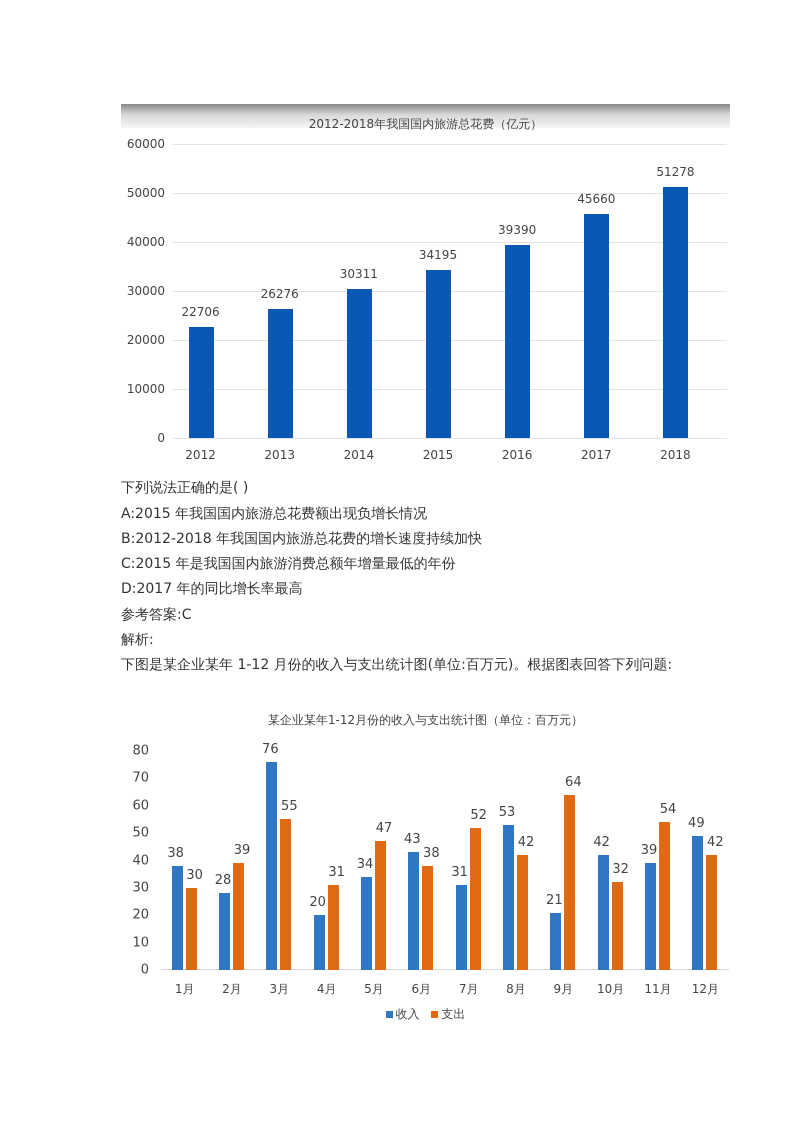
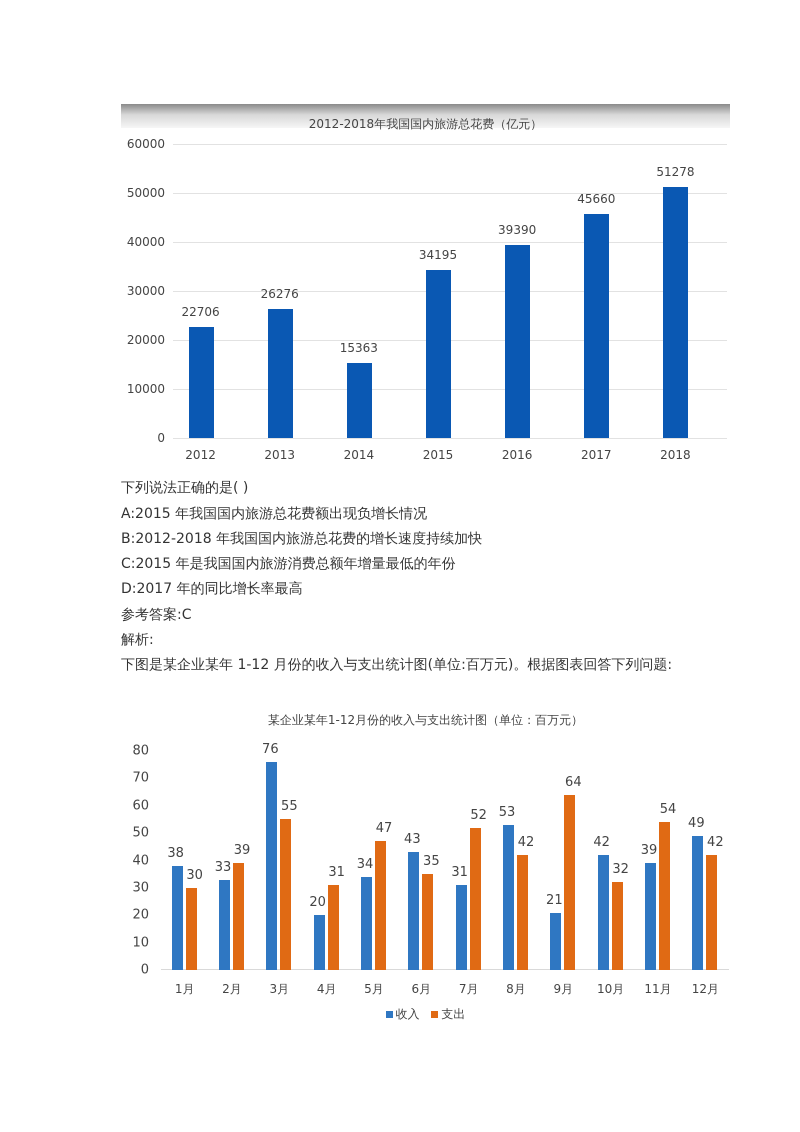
2012-2018年我国国内旅游总花费（亿元）/2014: 30311 -> 15363
某企业某年1-12月份的收入与支出统计图（单位：百万元）/收入/2月: 28 -> 33
某企业某年1-12月份的收入与支出统计图（单位：百万元）/支出/6月: 38 -> 35
